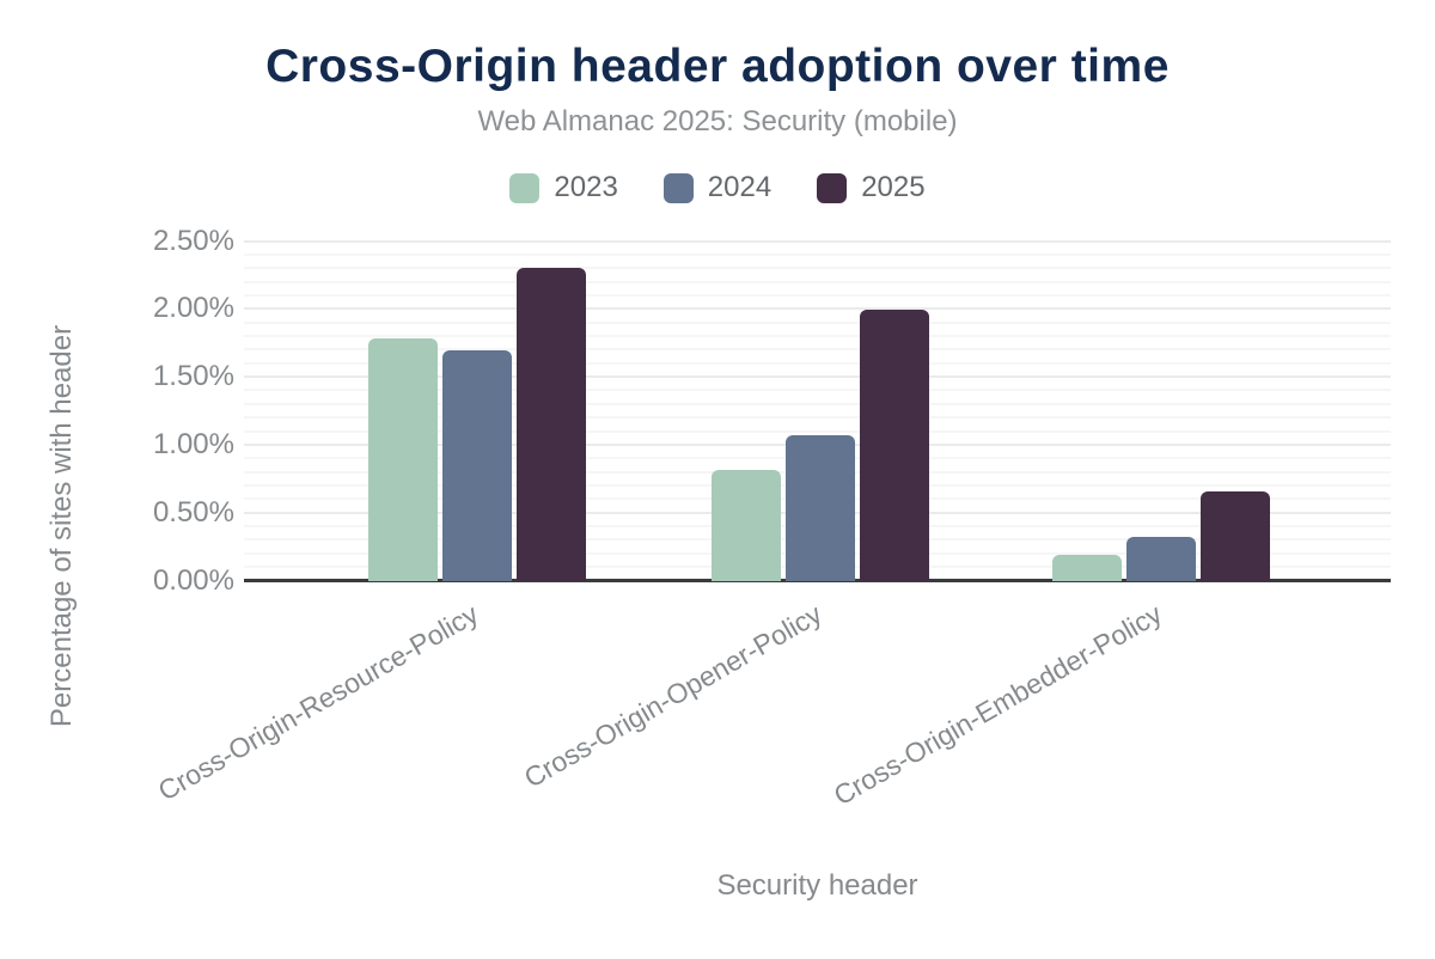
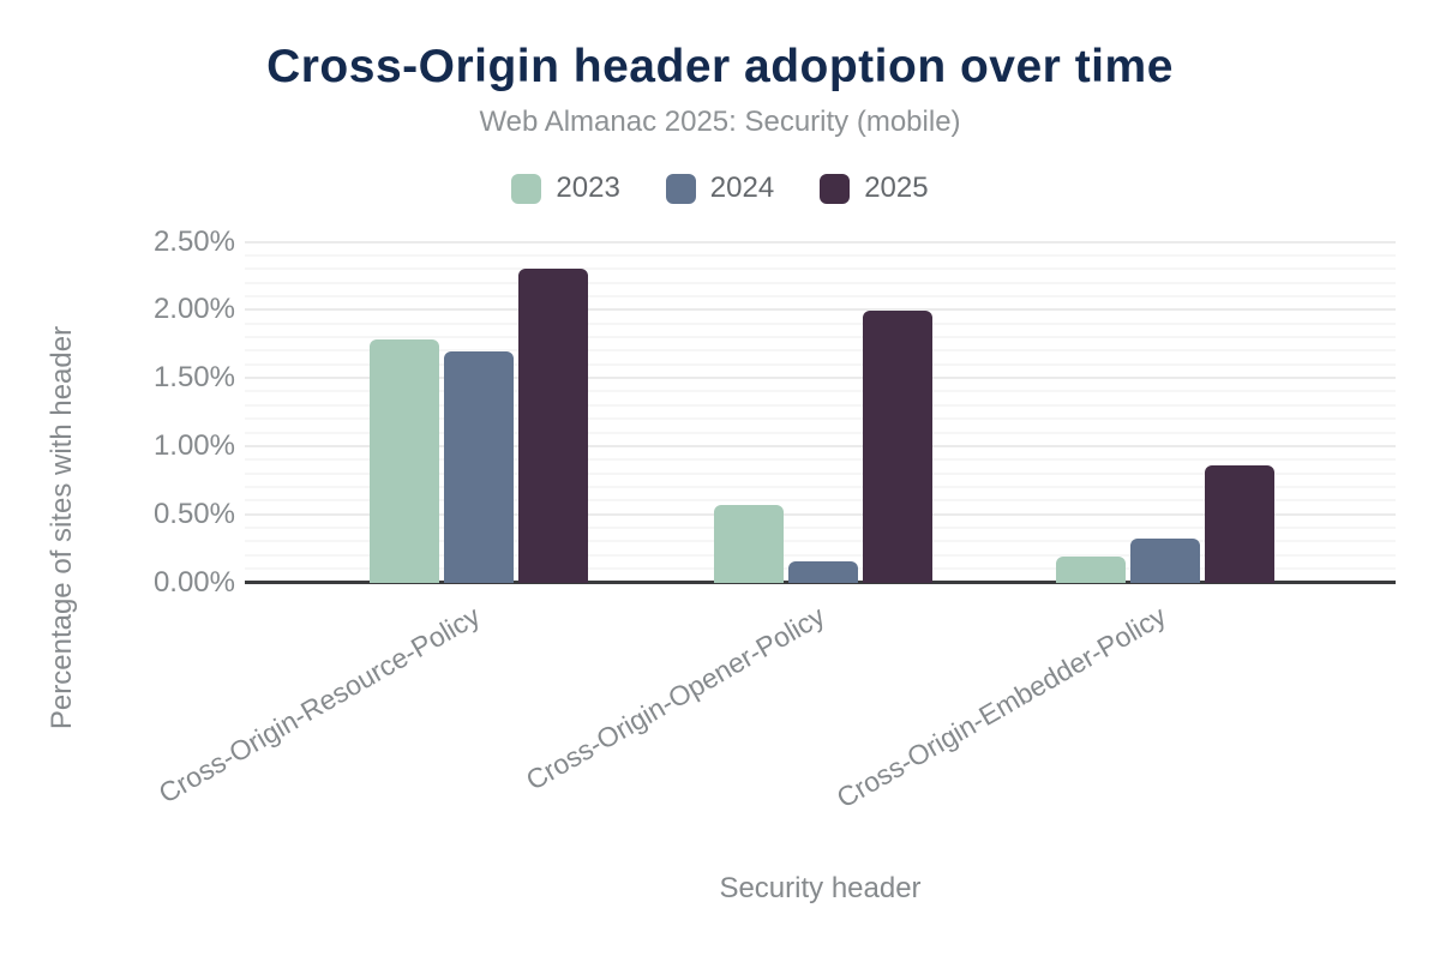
2023/Cross-Origin-Opener-Policy: 0.82% -> 0.57%
2024/Cross-Origin-Opener-Policy: 1.07% -> 0.16%
2025/Cross-Origin-Embedder-Policy: 0.66% -> 0.86%
